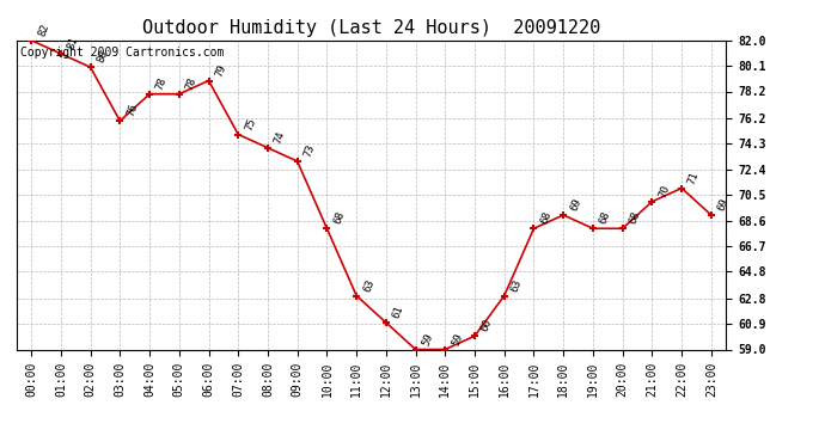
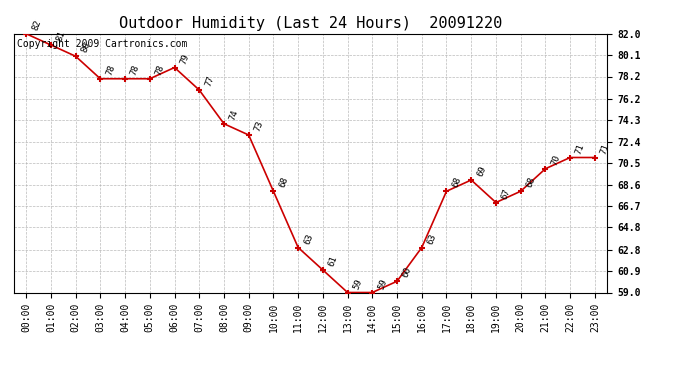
03:00: 76 -> 78
07:00: 75 -> 77
19:00: 68 -> 67
23:00: 69 -> 71
